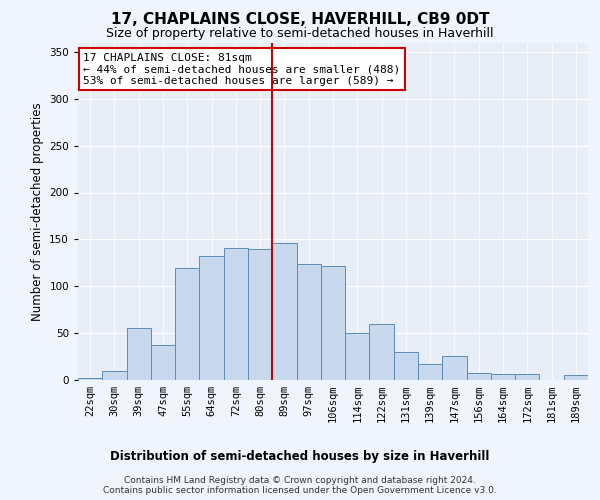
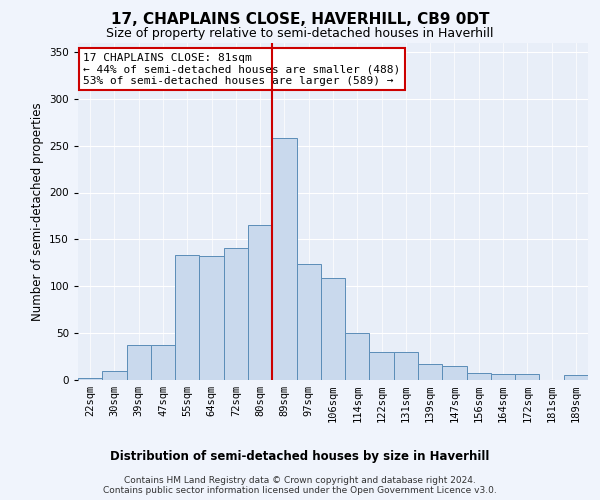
39sqm: 56 -> 37
55sqm: 120 -> 133
80sqm: 140 -> 165
89sqm: 146 -> 258
106sqm: 122 -> 109
122sqm: 60 -> 30
147sqm: 26 -> 15
